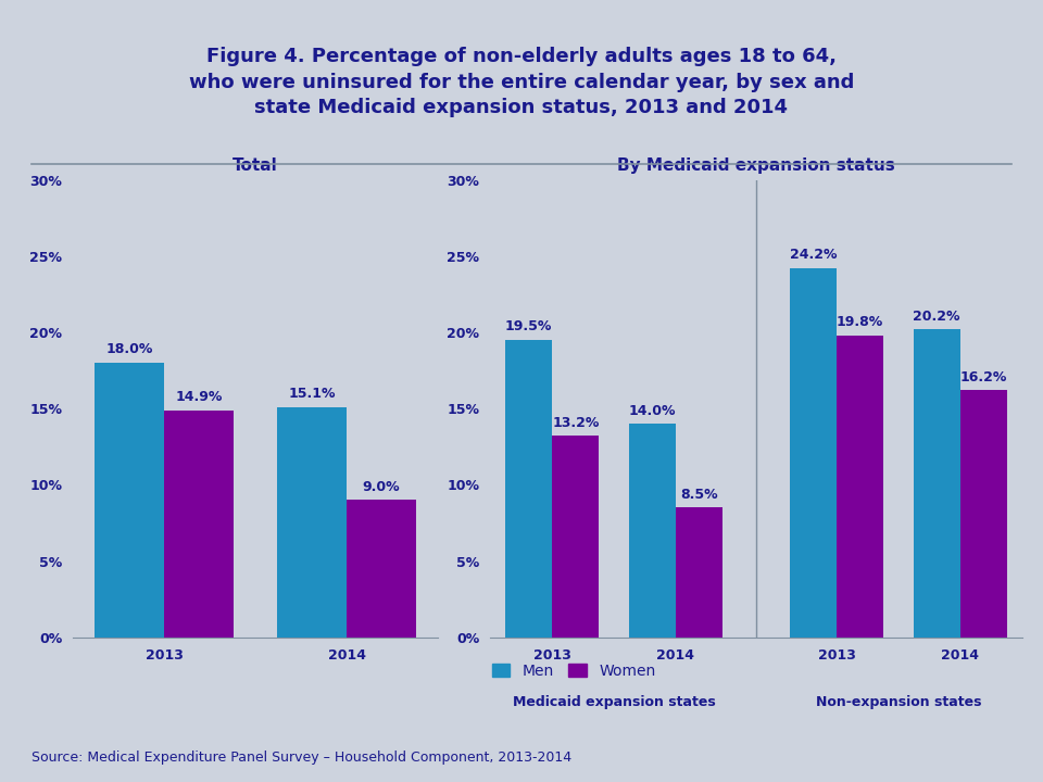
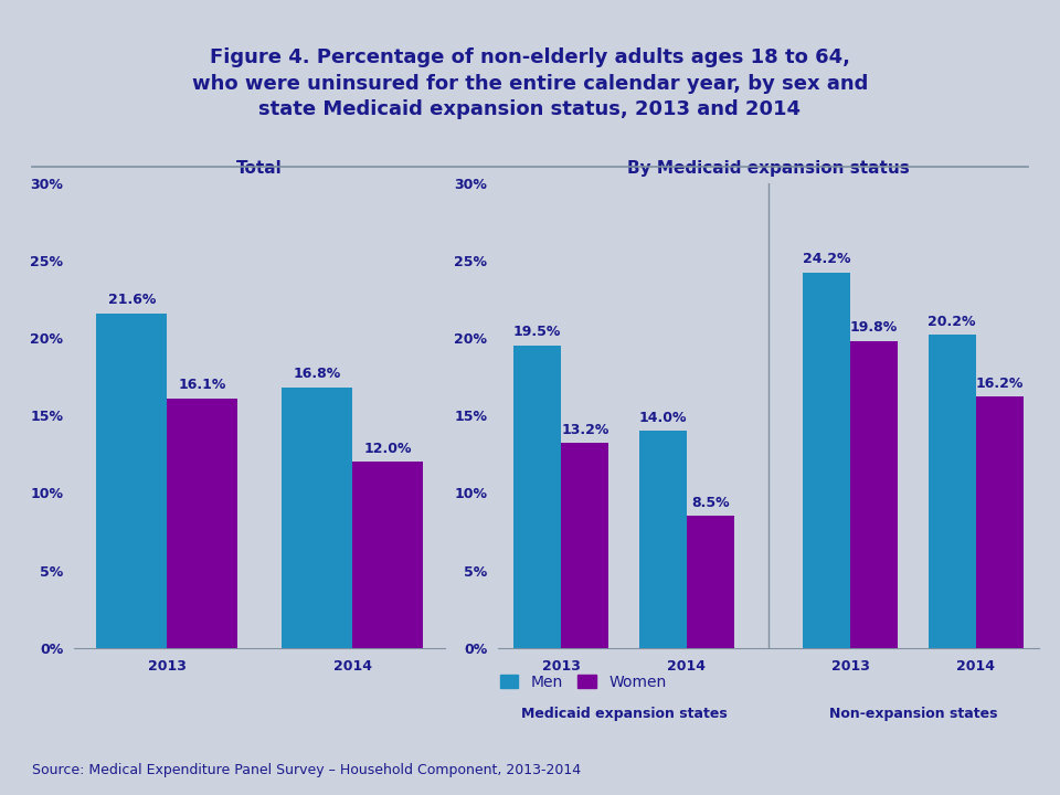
Total/Men/2013: 18.0% -> 21.6%
Total/Women/2013: 14.9% -> 16.1%
Total/Men/2014: 15.1% -> 16.8%
Total/Women/2014: 9.0% -> 12.0%
